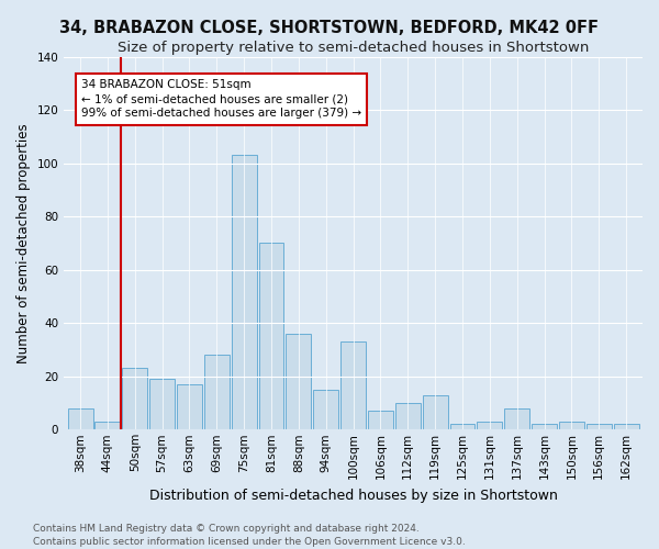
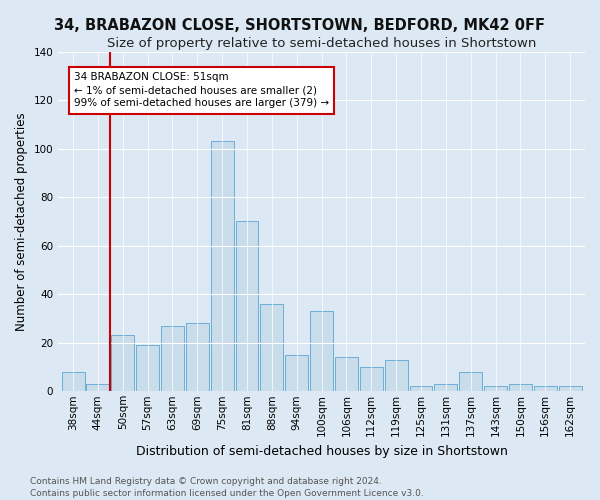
63sqm: 17 -> 27
106sqm: 7 -> 14
